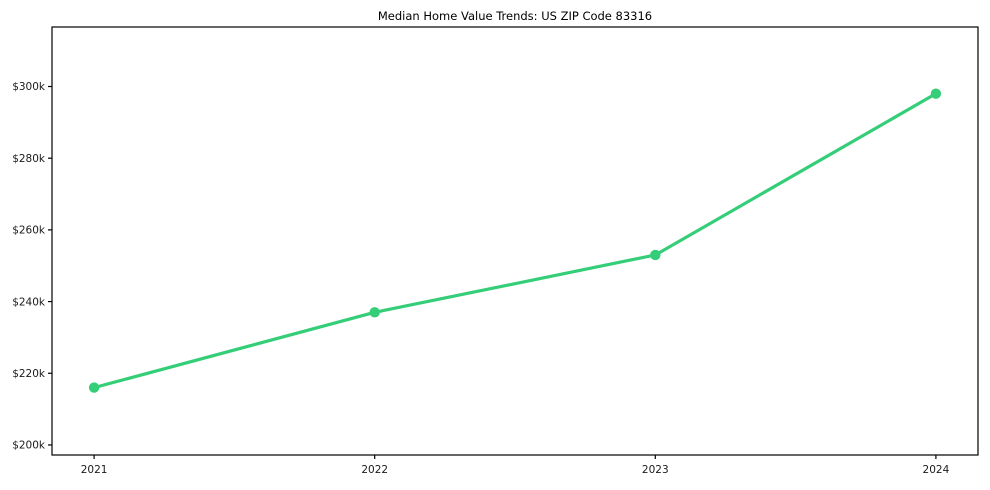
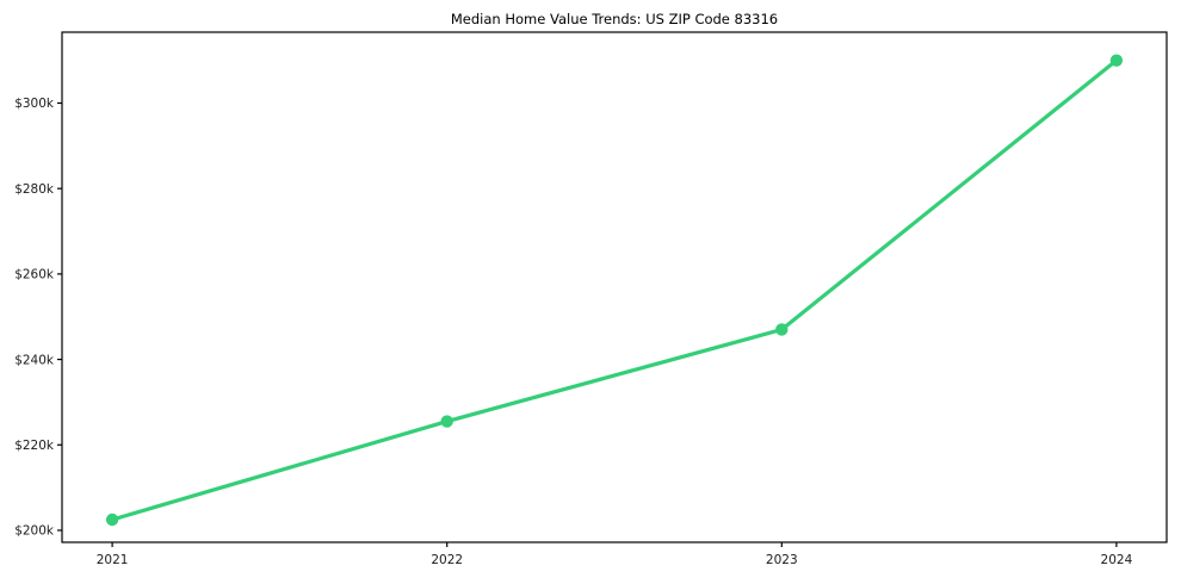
2021: $216k -> $202k
2022: $237k -> $226k
2023: $253k -> $247k
2024: $298k -> $310k
